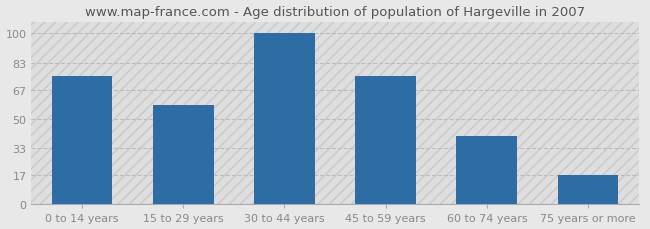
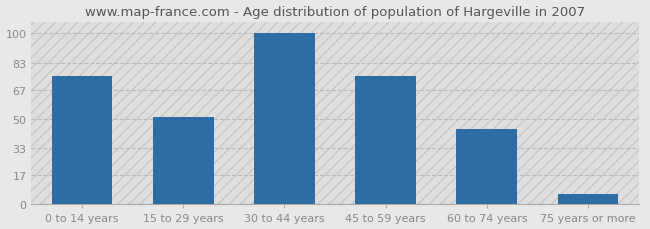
15 to 29 years: 58 -> 51
60 to 74 years: 40 -> 44
75 years or more: 17 -> 6
